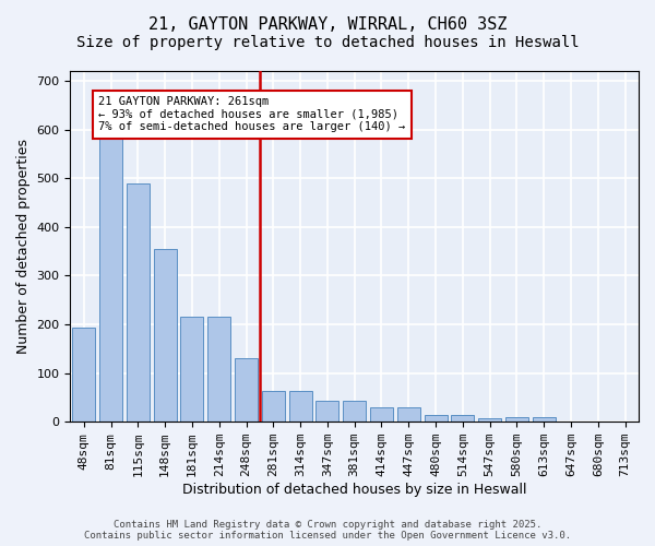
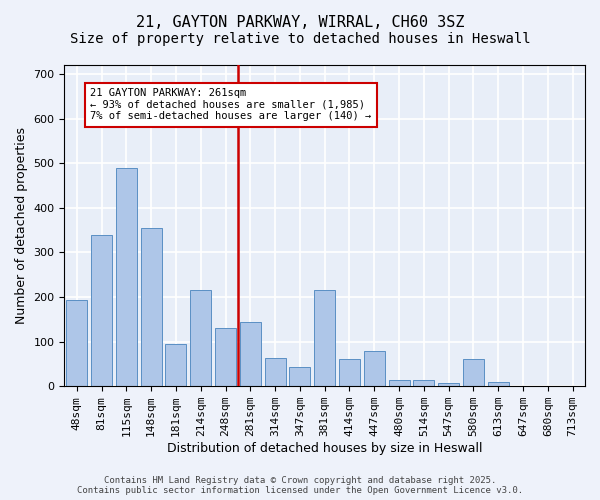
81sqm: 583 -> 340
181sqm: 215 -> 95
281sqm: 63 -> 145
381sqm: 43 -> 215
414sqm: 30 -> 60
447sqm: 30 -> 80
580sqm: 10 -> 60
